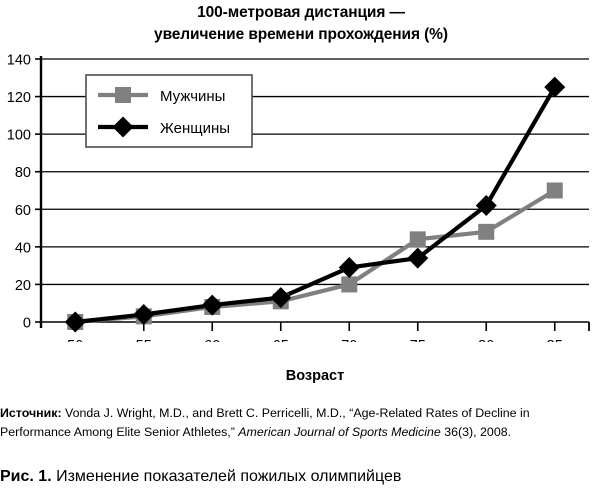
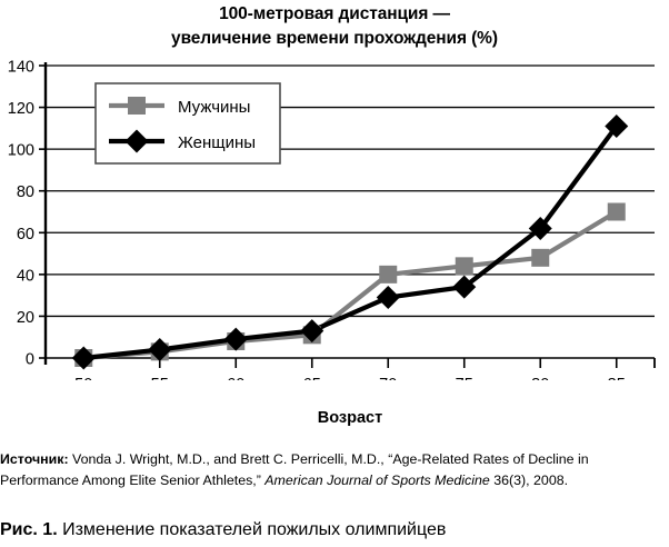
Мужчины/70: 20 -> 40
Женщины/85: 125 -> 111
